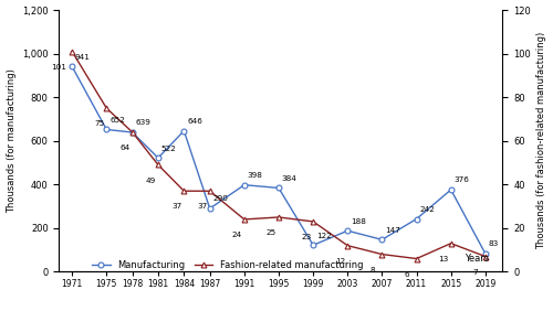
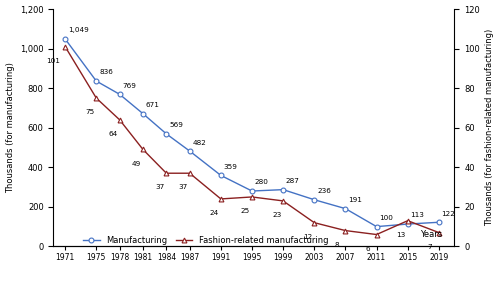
Manufacturing/1971: 941 -> 1,049
Manufacturing/1975: 652 -> 836
Manufacturing/1978: 639 -> 769
Manufacturing/1981: 522 -> 671
Manufacturing/1984: 646 -> 569
Manufacturing/1987: 290 -> 482
Manufacturing/1991: 398 -> 359
Manufacturing/1995: 384 -> 280
Manufacturing/1999: 122 -> 287
Manufacturing/2003: 188 -> 236
Manufacturing/2007: 147 -> 191
Manufacturing/2011: 242 -> 100
Manufacturing/2015: 376 -> 113
Manufacturing/2019: 83 -> 122
